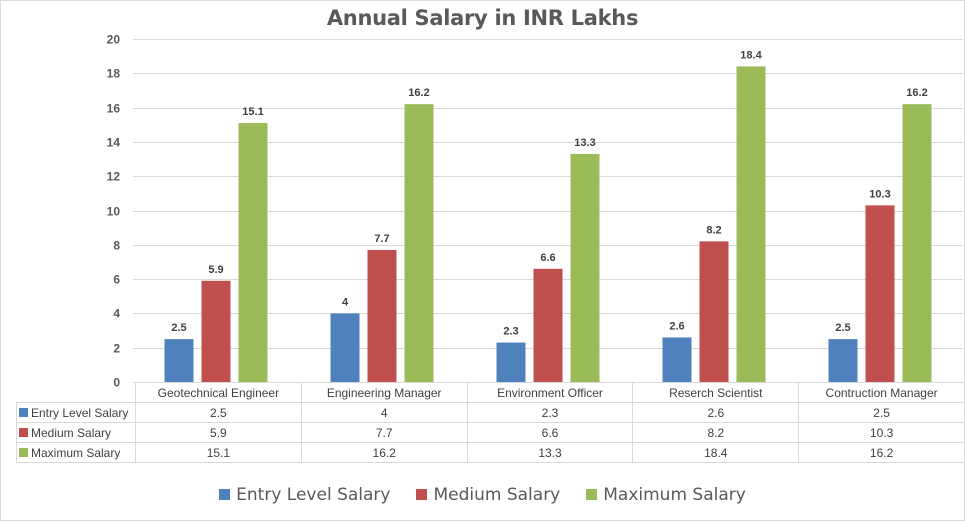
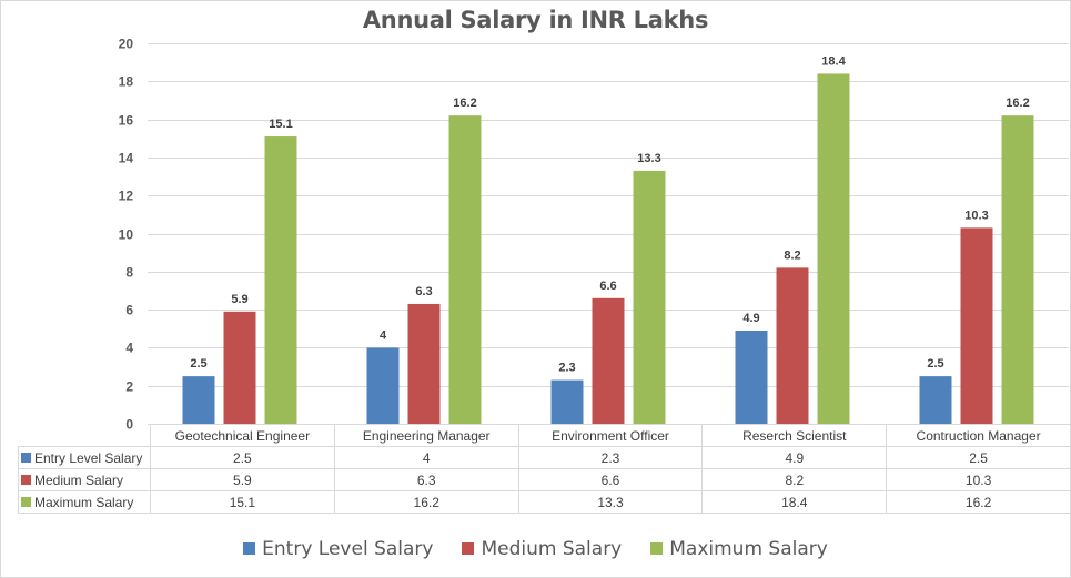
Medium Salary/Engineering Manager: 7.7 -> 6.3
Entry Level Salary/Reserch Scientist: 2.6 -> 4.9
